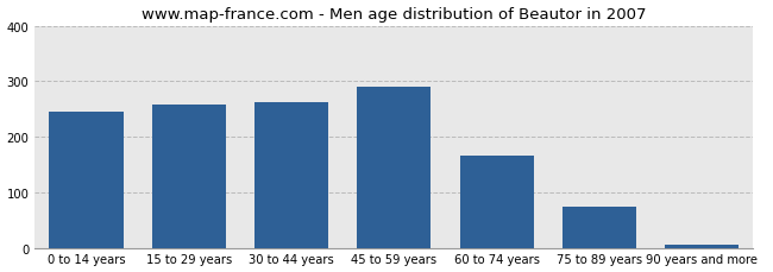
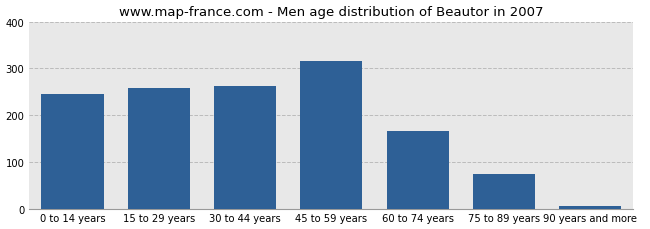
45 to 59 years: 290 -> 315
